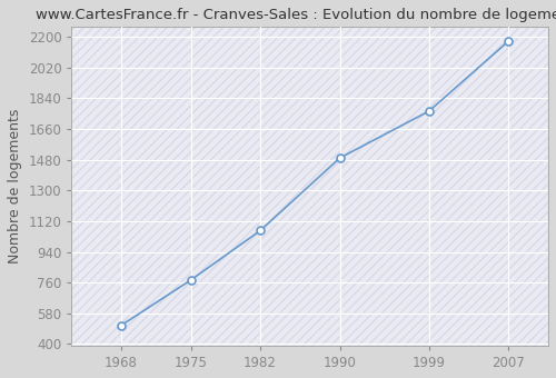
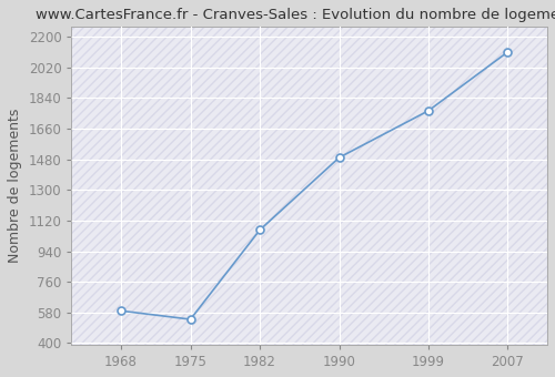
1968: 510 -> 590
1975: 780 -> 540
2007: 2180 -> 2110
